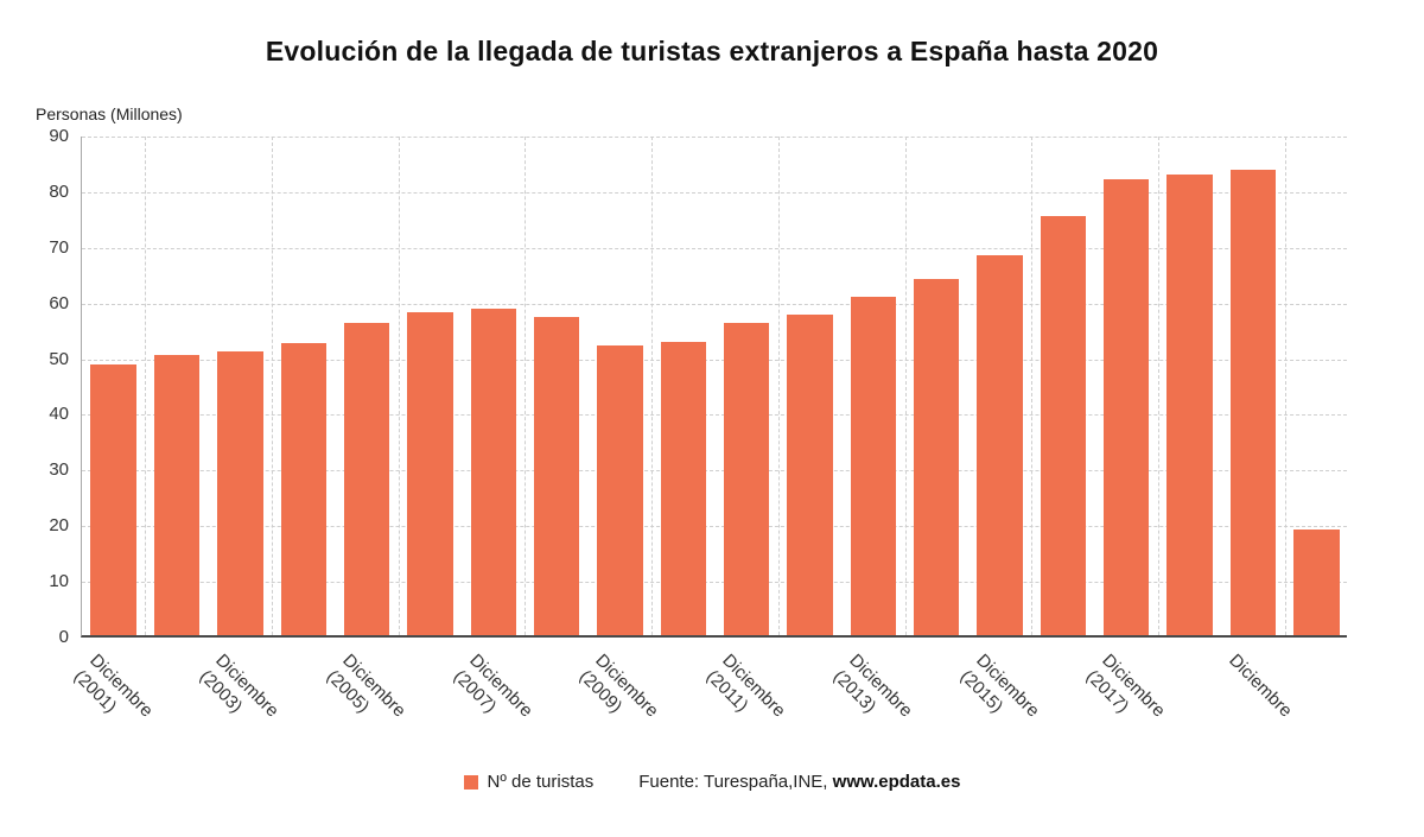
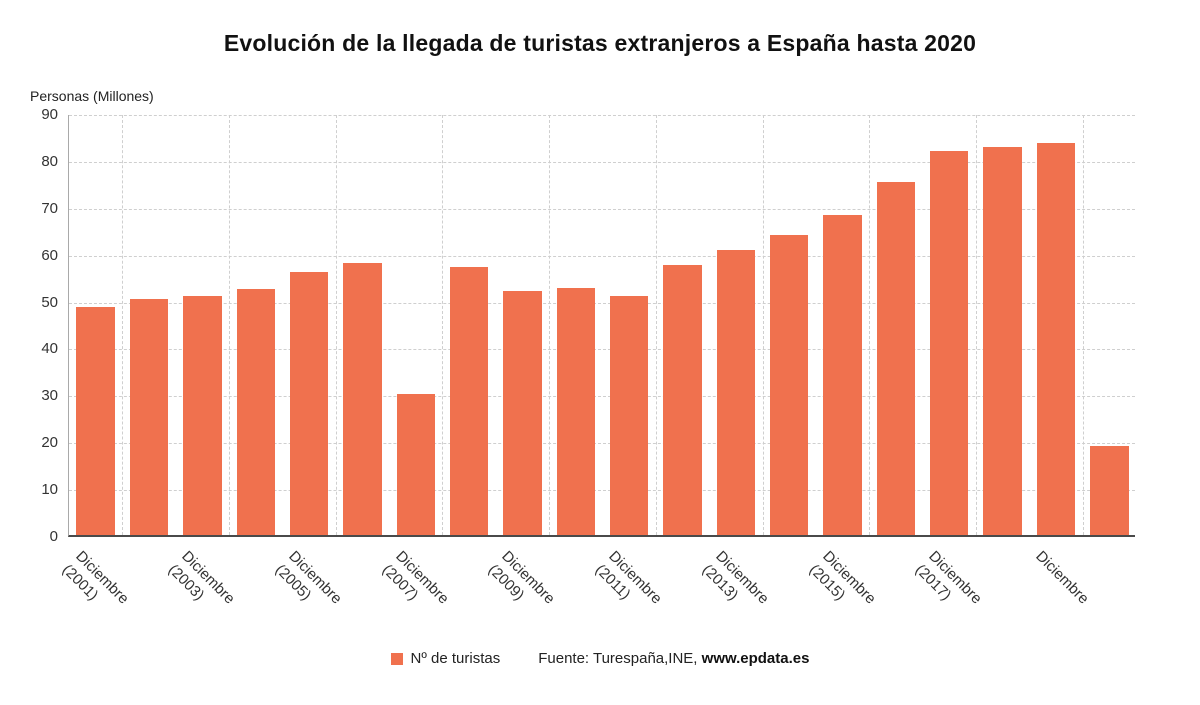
Diciembre (2007): 59 -> 30
Diciembre (2011): 56 -> 51
